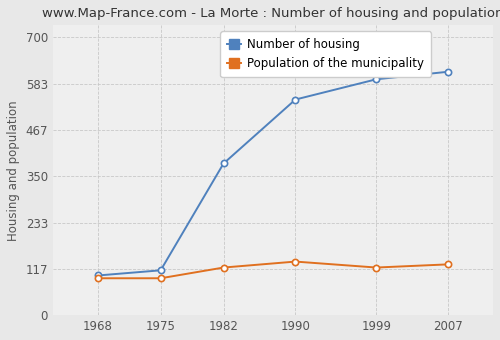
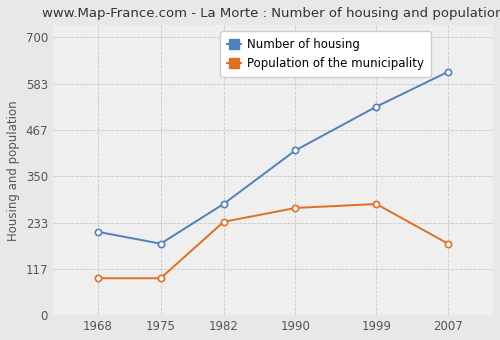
Number of housing/1968: 100 -> 210
Number of housing/1975: 113 -> 180
Number of housing/1982: 382 -> 280
Population of the municipality/1982: 120 -> 235
Number of housing/1990: 543 -> 415
Population of the municipality/1990: 135 -> 270
Number of housing/1999: 594 -> 525
Population of the municipality/1999: 120 -> 280
Population of the municipality/2007: 128 -> 180
